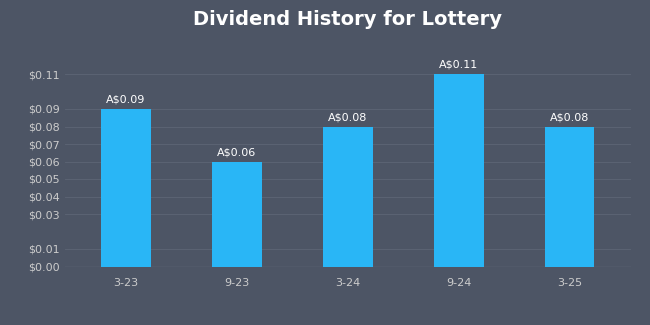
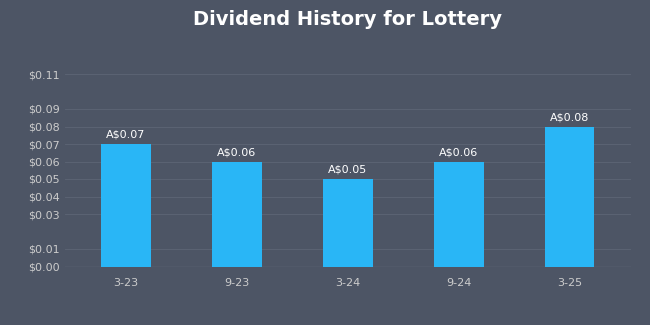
3-23: A$0.09 -> A$0.07
3-24: A$0.08 -> A$0.05
9-24: A$0.11 -> A$0.06
